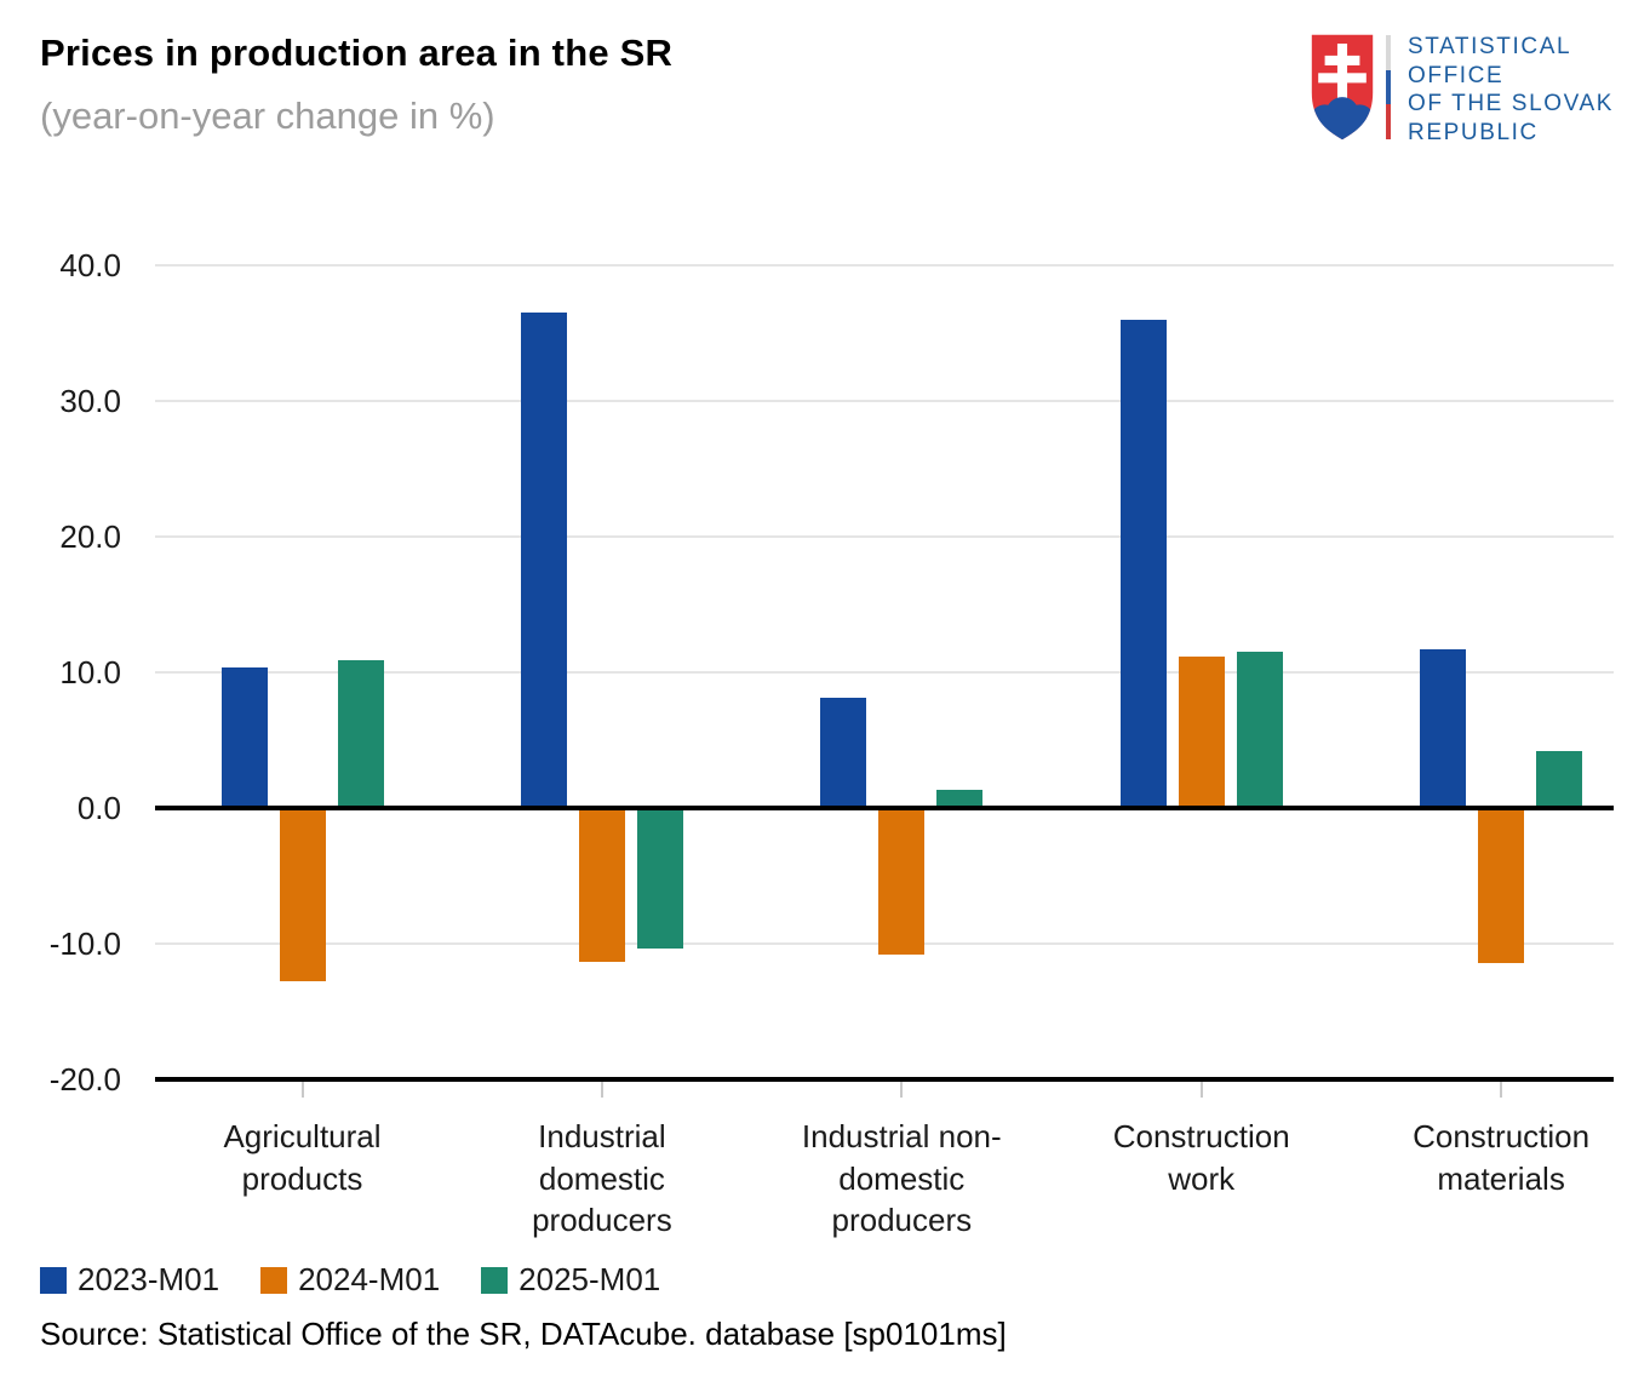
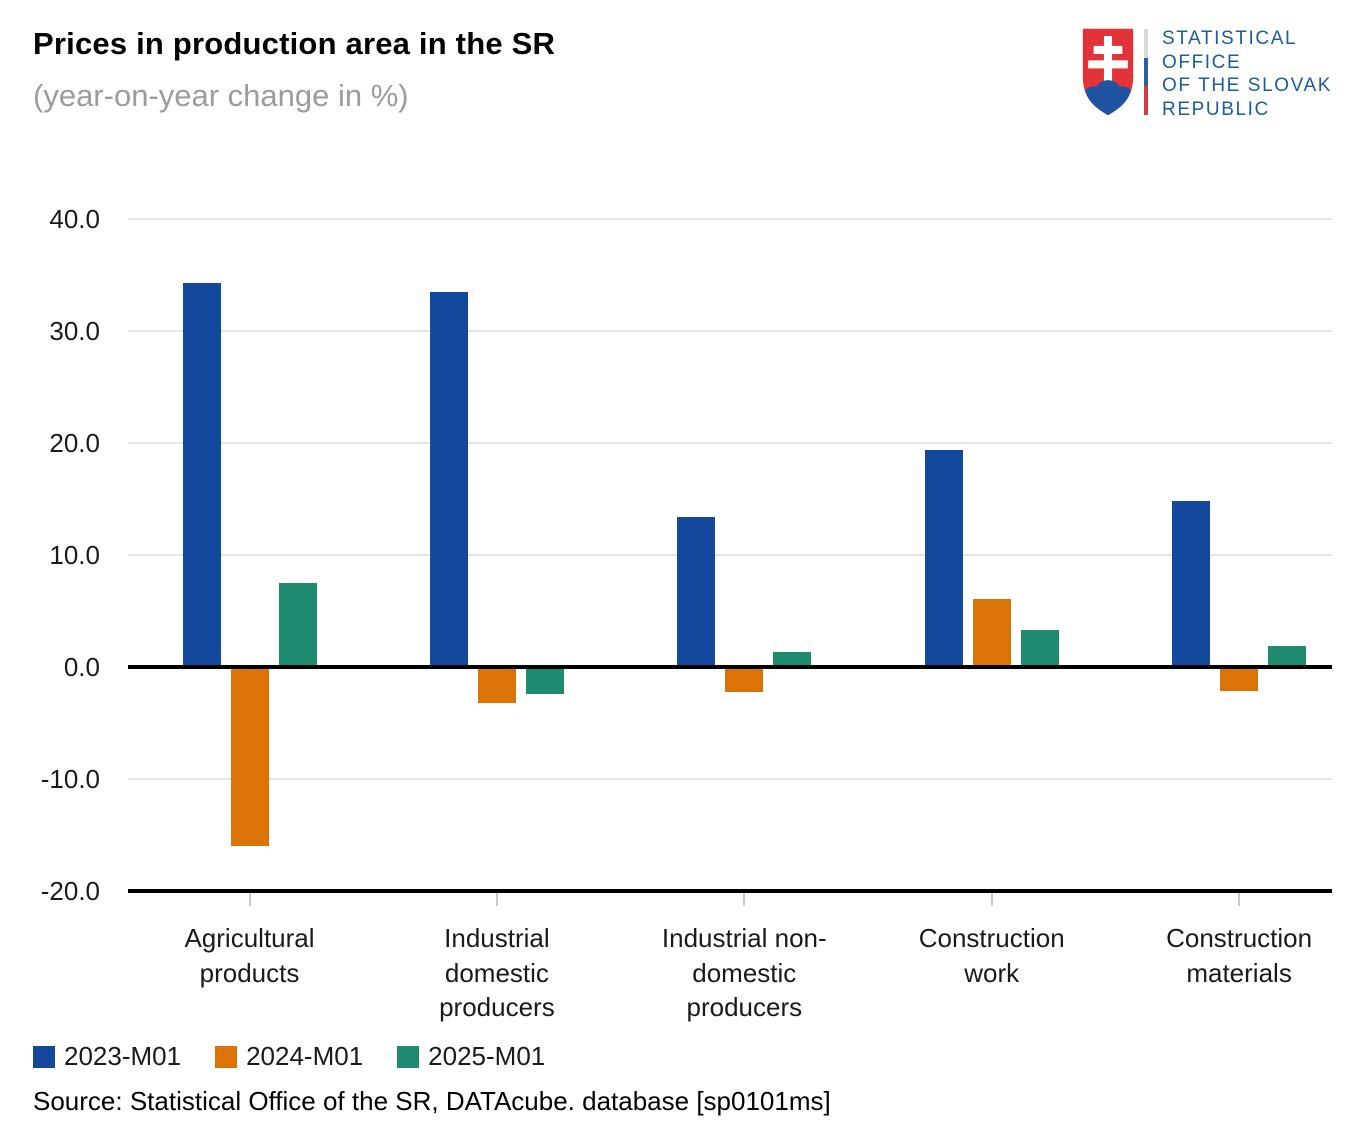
2023-M01/Agricultural products: 10.4 -> 34.3
2024-M01/Agricultural products: -12.8 -> -16.0
2025-M01/Agricultural products: 10.9 -> 7.5
2023-M01/Industrial domestic producers: 36.5 -> 33.5
2024-M01/Industrial domestic producers: -11.3 -> -3.2
2025-M01/Industrial domestic producers: -10.4 -> -2.4
2023-M01/Industrial non-domestic producers: 8.1 -> 13.4
2024-M01/Industrial non-domestic producers: -10.8 -> -2.2
2023-M01/Construction work: 36.0 -> 19.4
2024-M01/Construction work: 11.2 -> 6.1
2025-M01/Construction work: 11.5 -> 3.3
2023-M01/Construction materials: 11.7 -> 14.8
2024-M01/Construction materials: -11.4 -> -2.1
2025-M01/Construction materials: 4.2 -> 1.9
